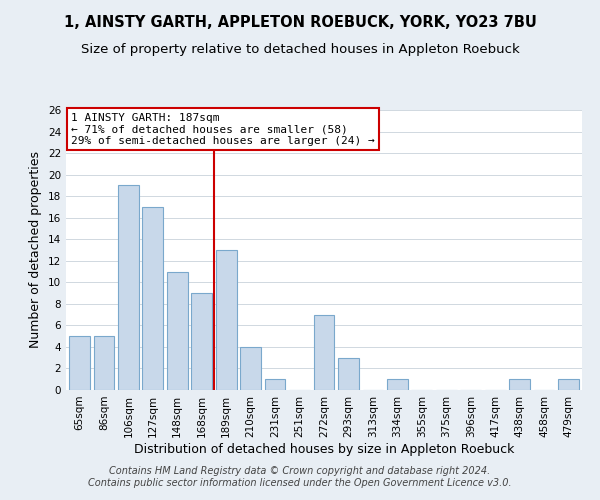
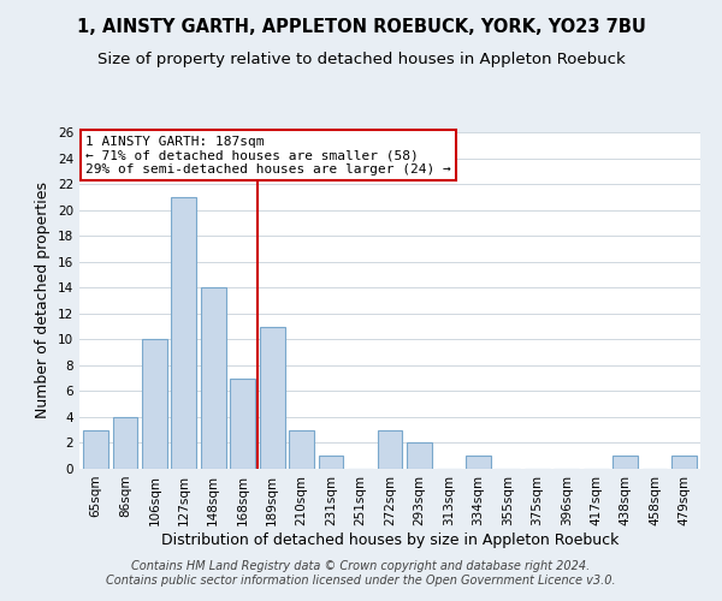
65sqm: 5 -> 3
86sqm: 5 -> 4
106sqm: 19 -> 10
127sqm: 17 -> 21
148sqm: 11 -> 14
168sqm: 9 -> 7
189sqm: 13 -> 11
210sqm: 4 -> 3
272sqm: 7 -> 3
293sqm: 3 -> 2
